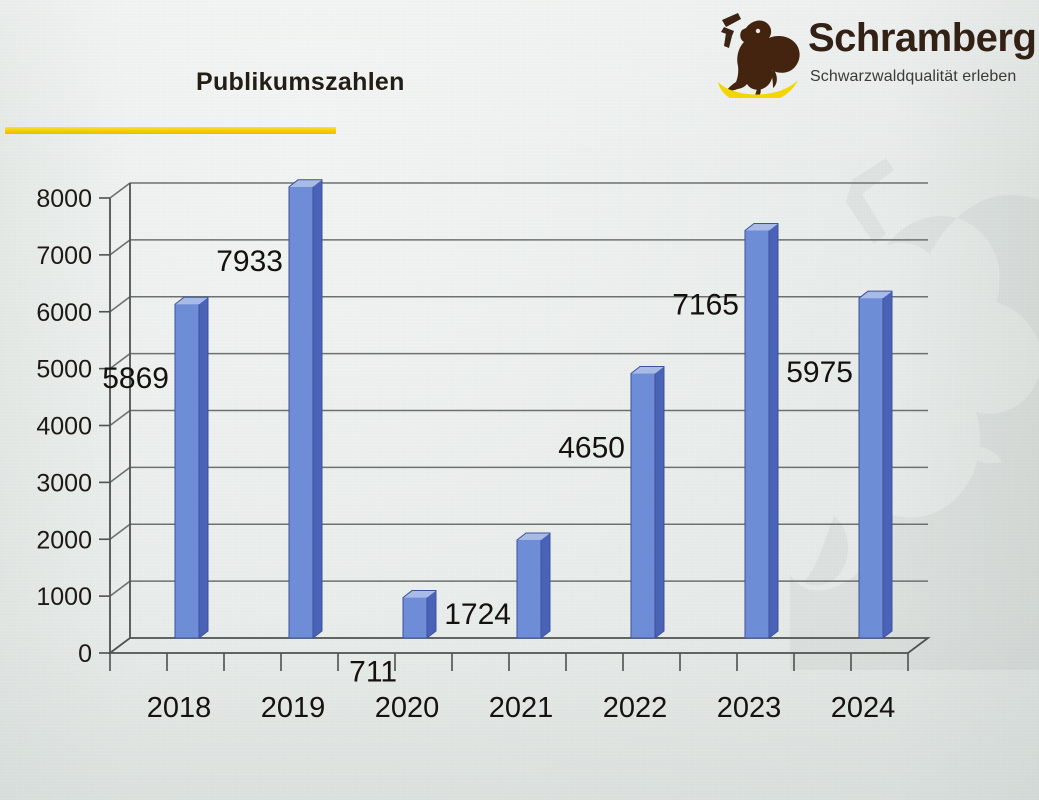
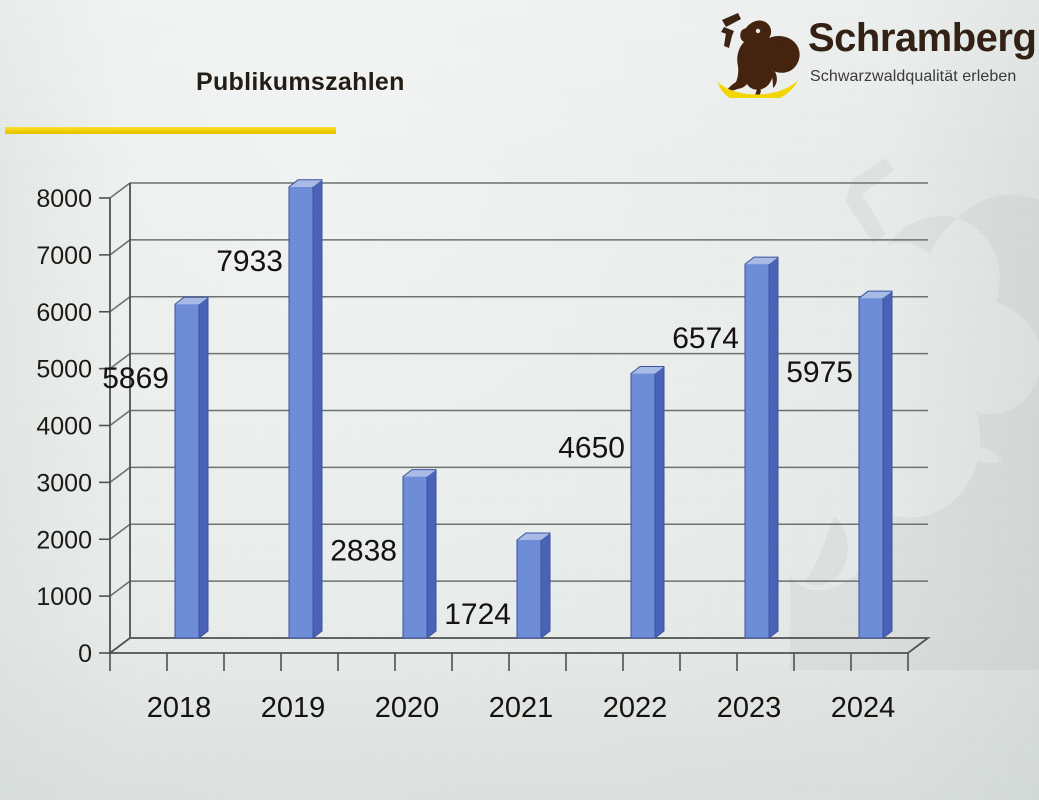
2020: 711 -> 2838
2023: 7165 -> 6574
